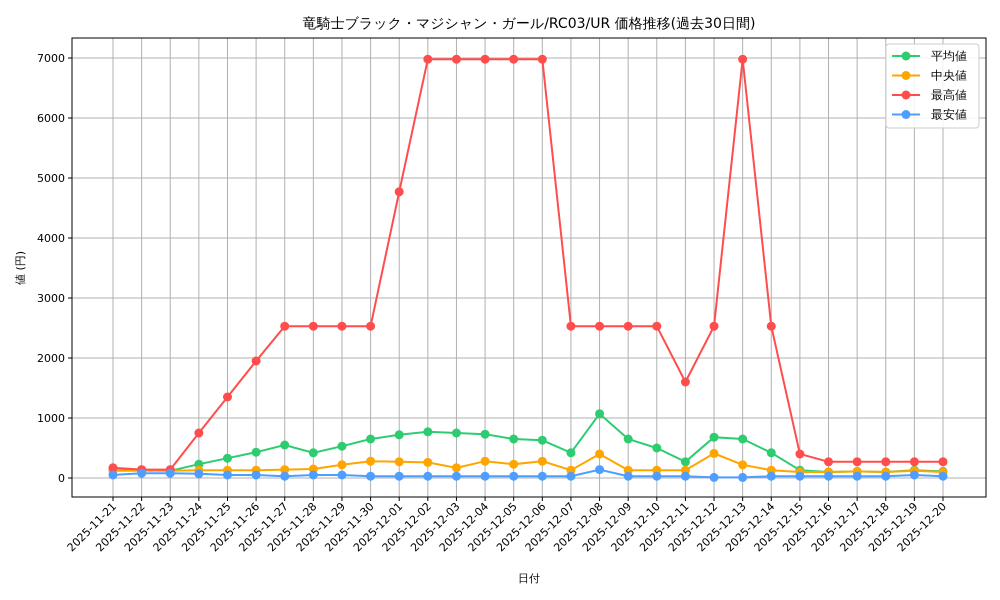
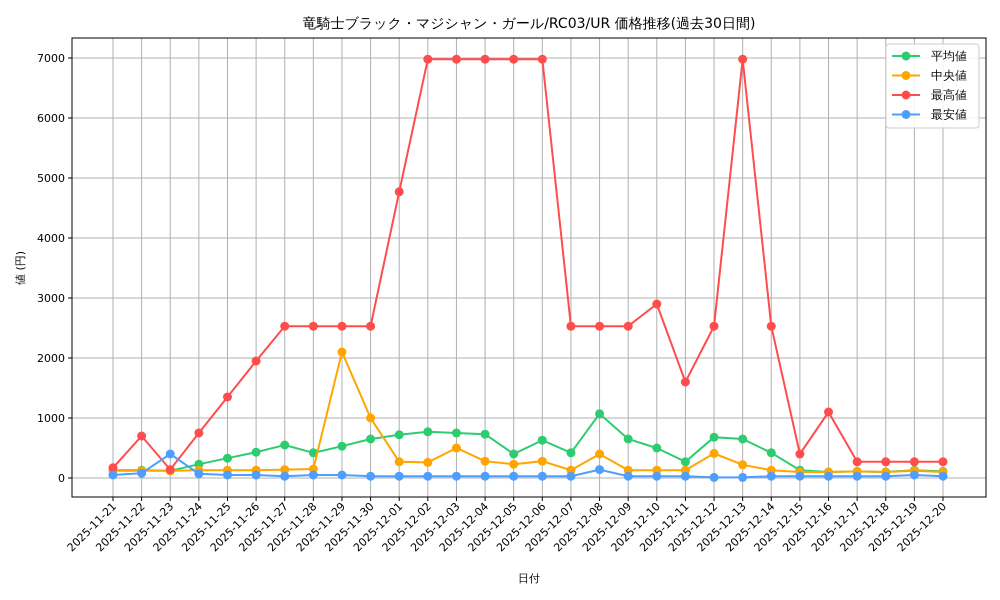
最高値/2025-11-22: 100 -> 700
最安値/2025-11-23: 100 -> 400
中央値/2025-11-29: 200 -> 2100
中央値/2025-11-30: 300 -> 1000
中央値/2025-12-03: 200 -> 500
平均値/2025-12-05: 600 -> 400
最高値/2025-12-10: 2500 -> 2900
最高値/2025-12-16: 300 -> 1100
